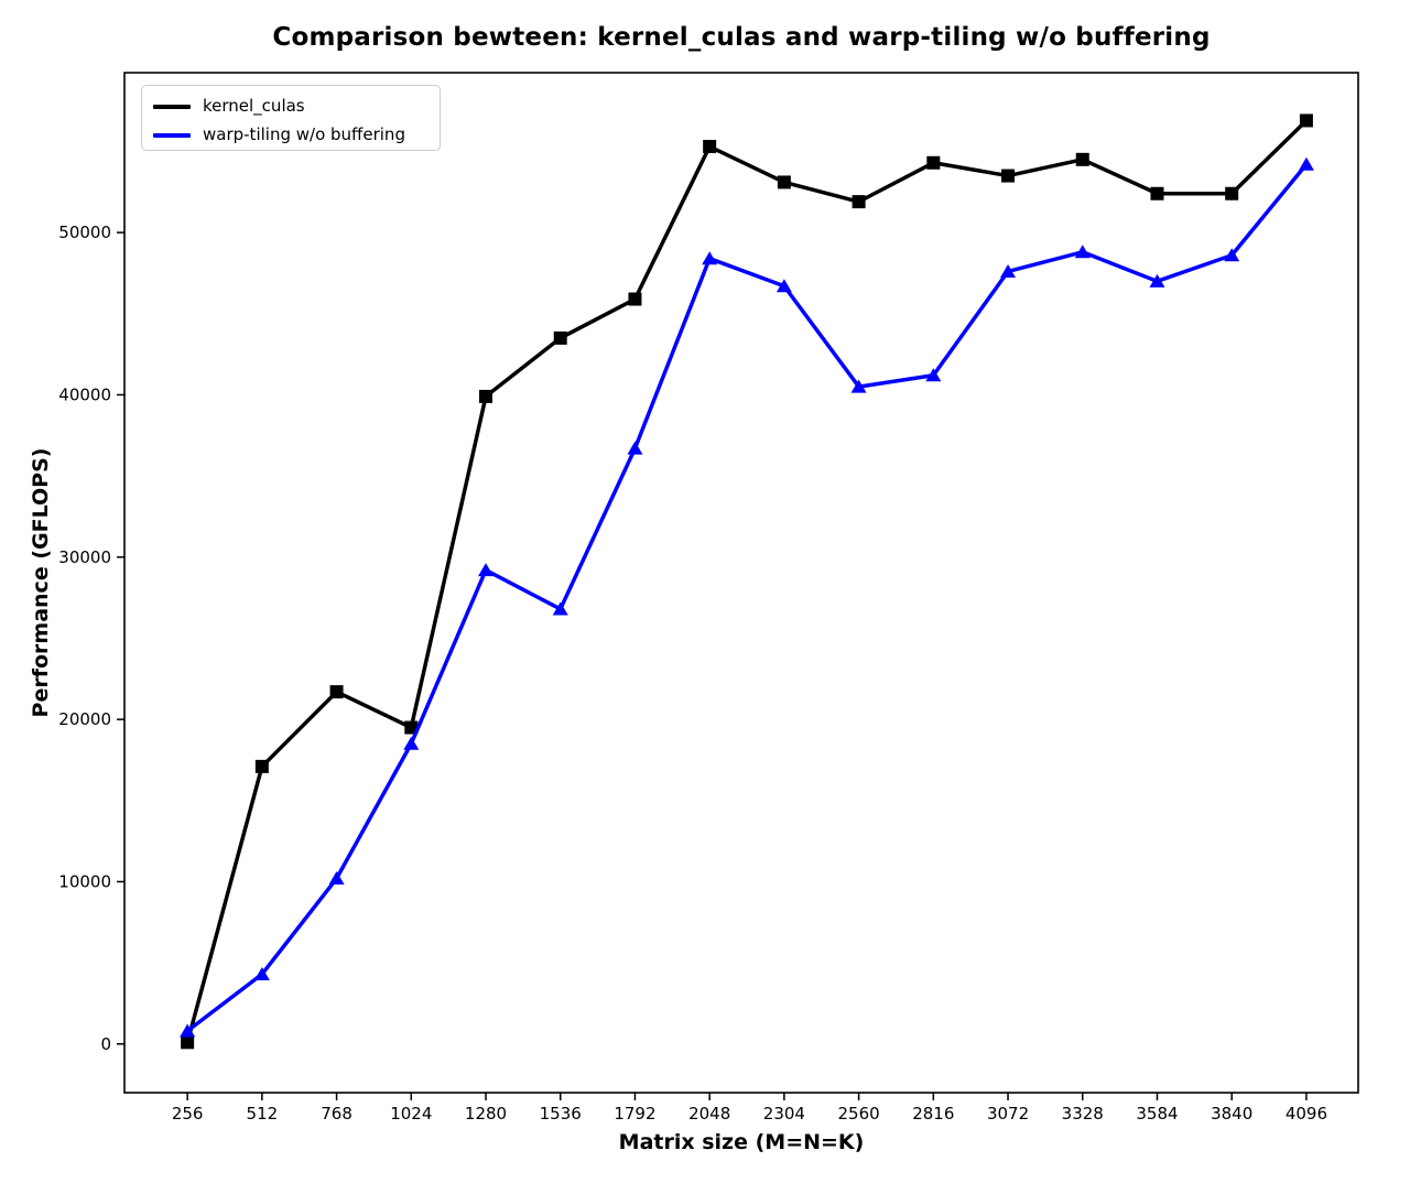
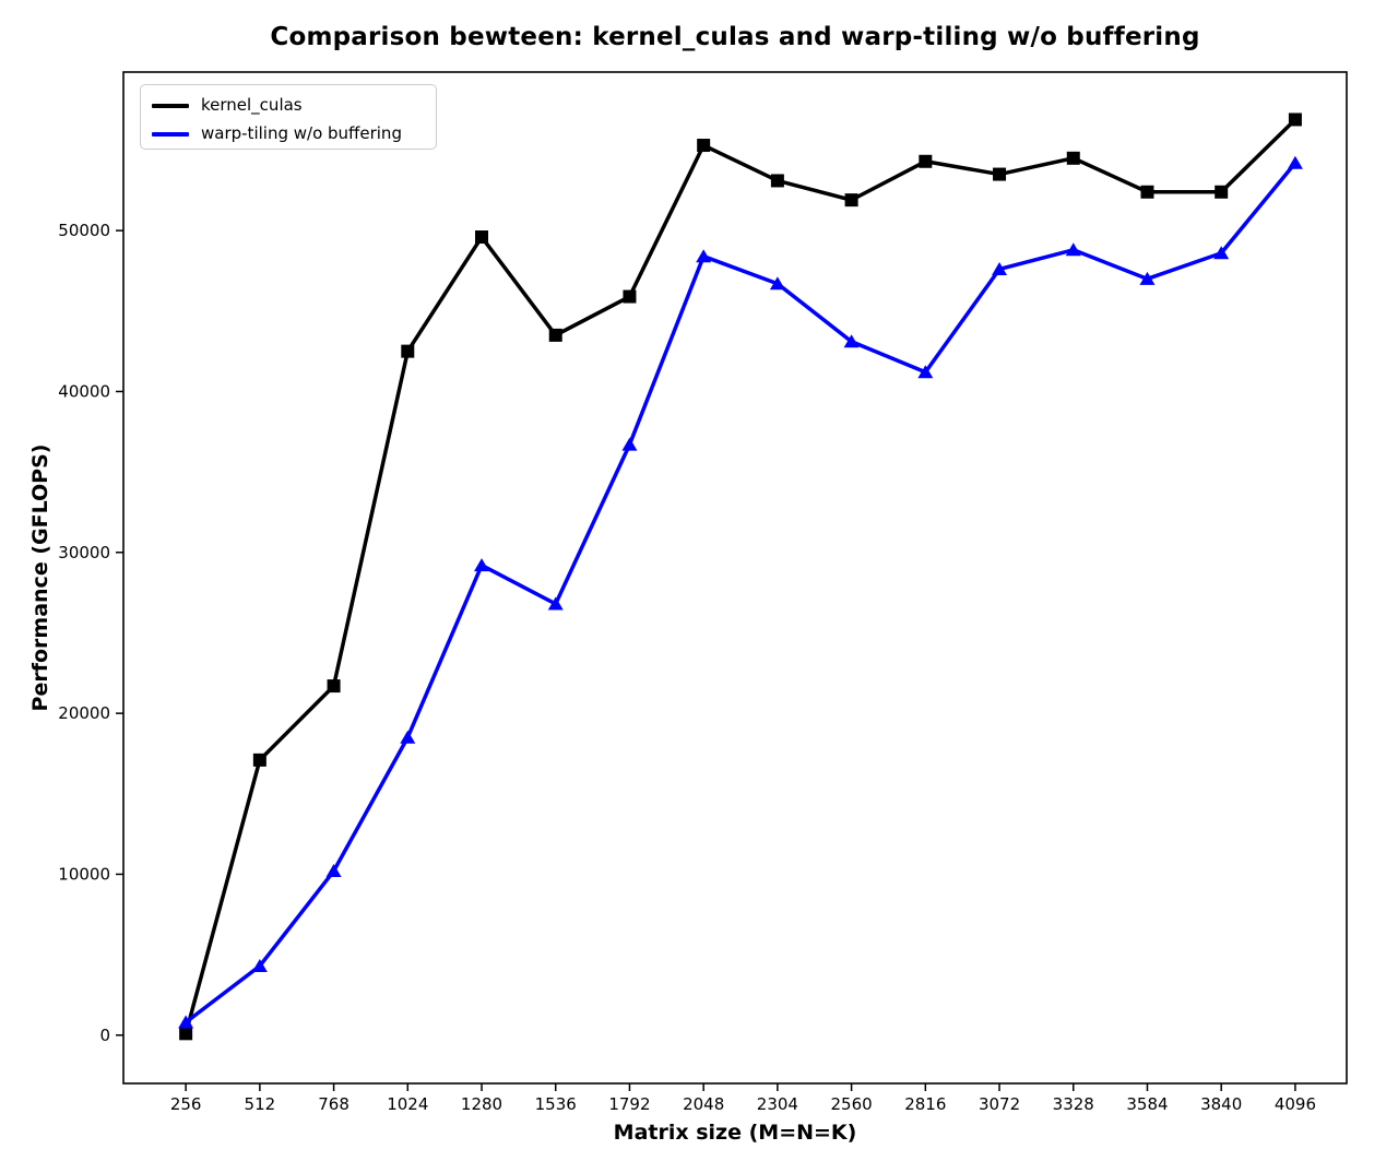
kernel_culas/1024: 19500 -> 42500
kernel_culas/1280: 39900 -> 49600
warp-tiling w/o buffering/2560: 40500 -> 43100
